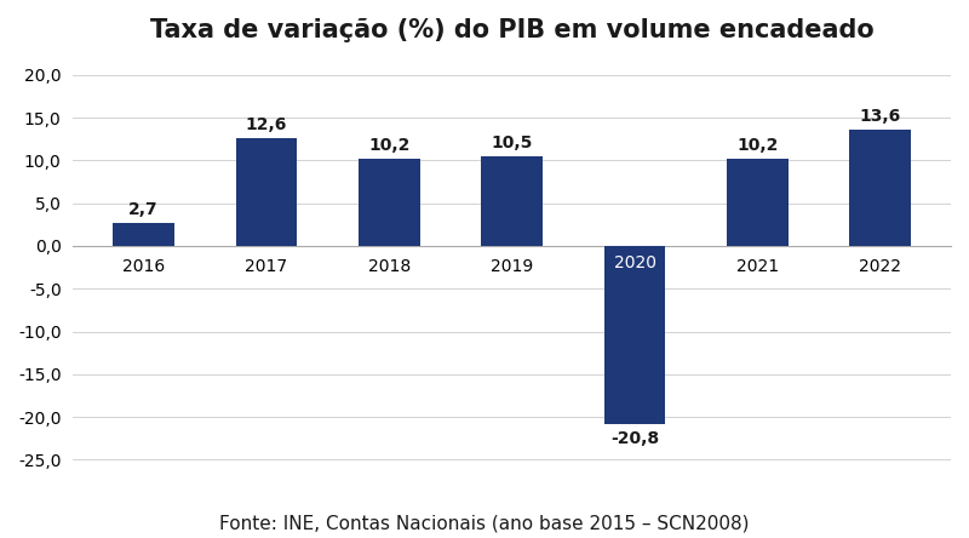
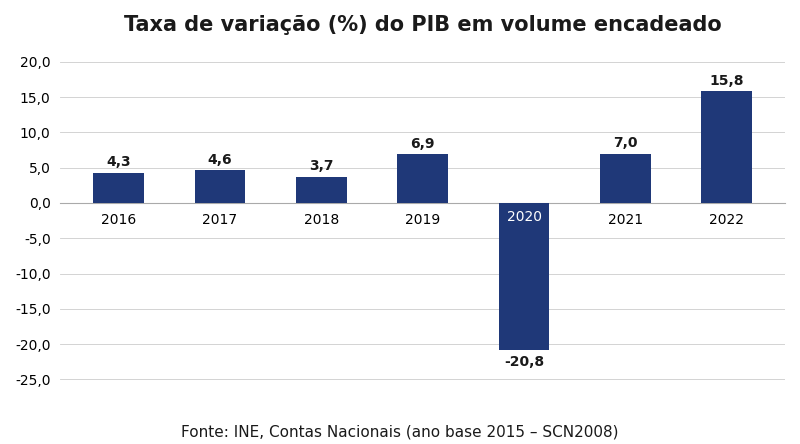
2016: 2,7 -> 4,3
2017: 12,6 -> 4,6
2018: 10,2 -> 3,7
2019: 10,5 -> 6,9
2021: 10,2 -> 7,0
2022: 13,6 -> 15,8
